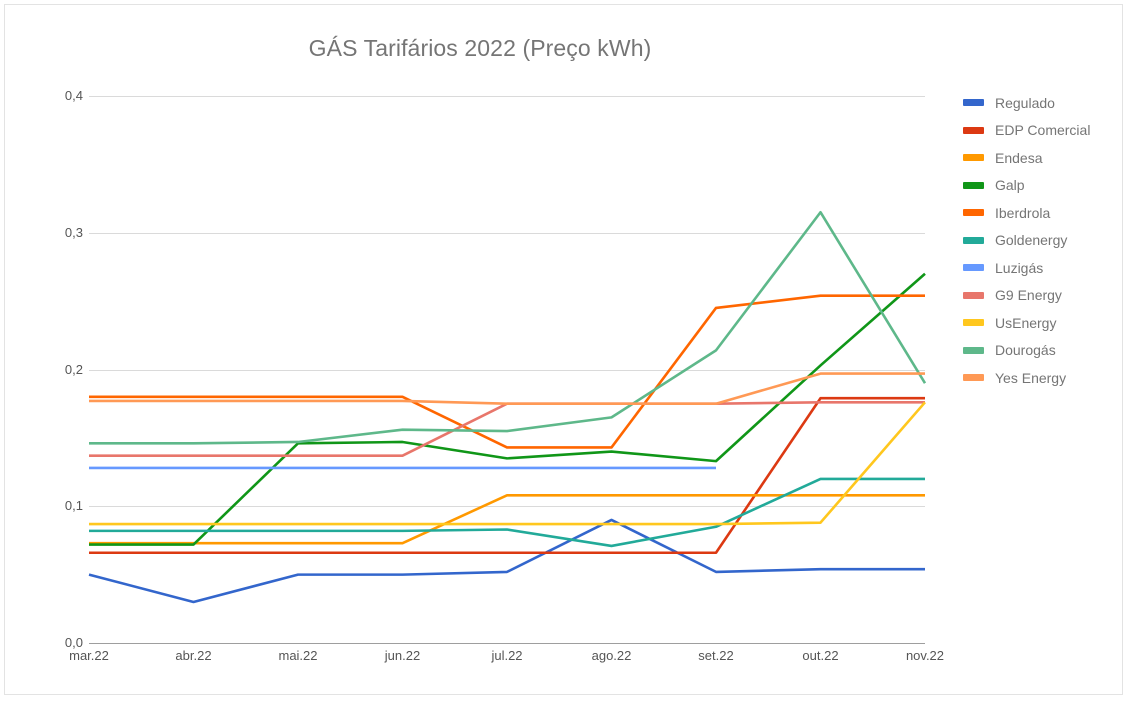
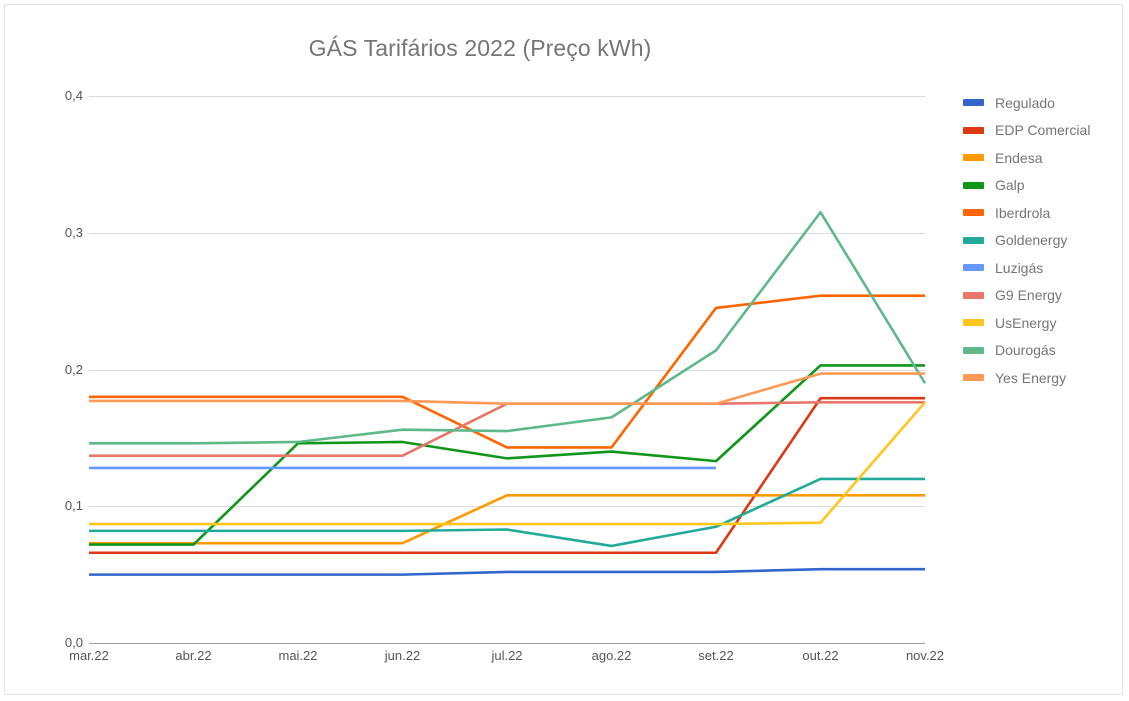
Regulado/abr.22: 0,03 -> 0,05
Regulado/ago.22: 0,09 -> 0,05
Galp/nov.22: 0,27 -> 0,20
